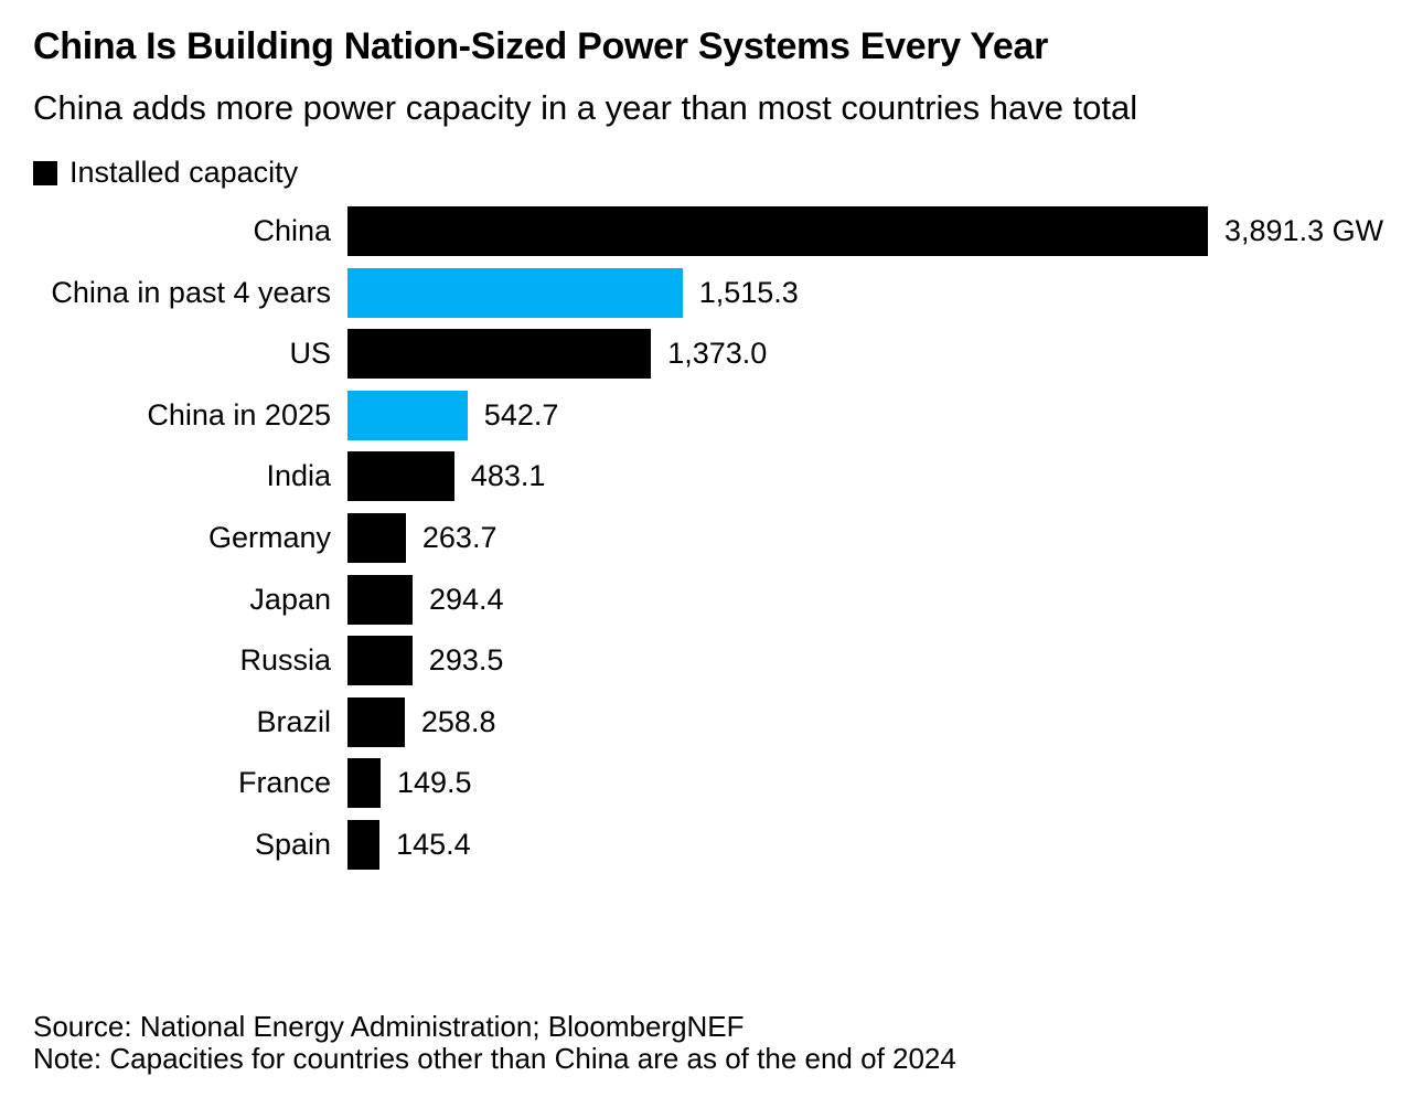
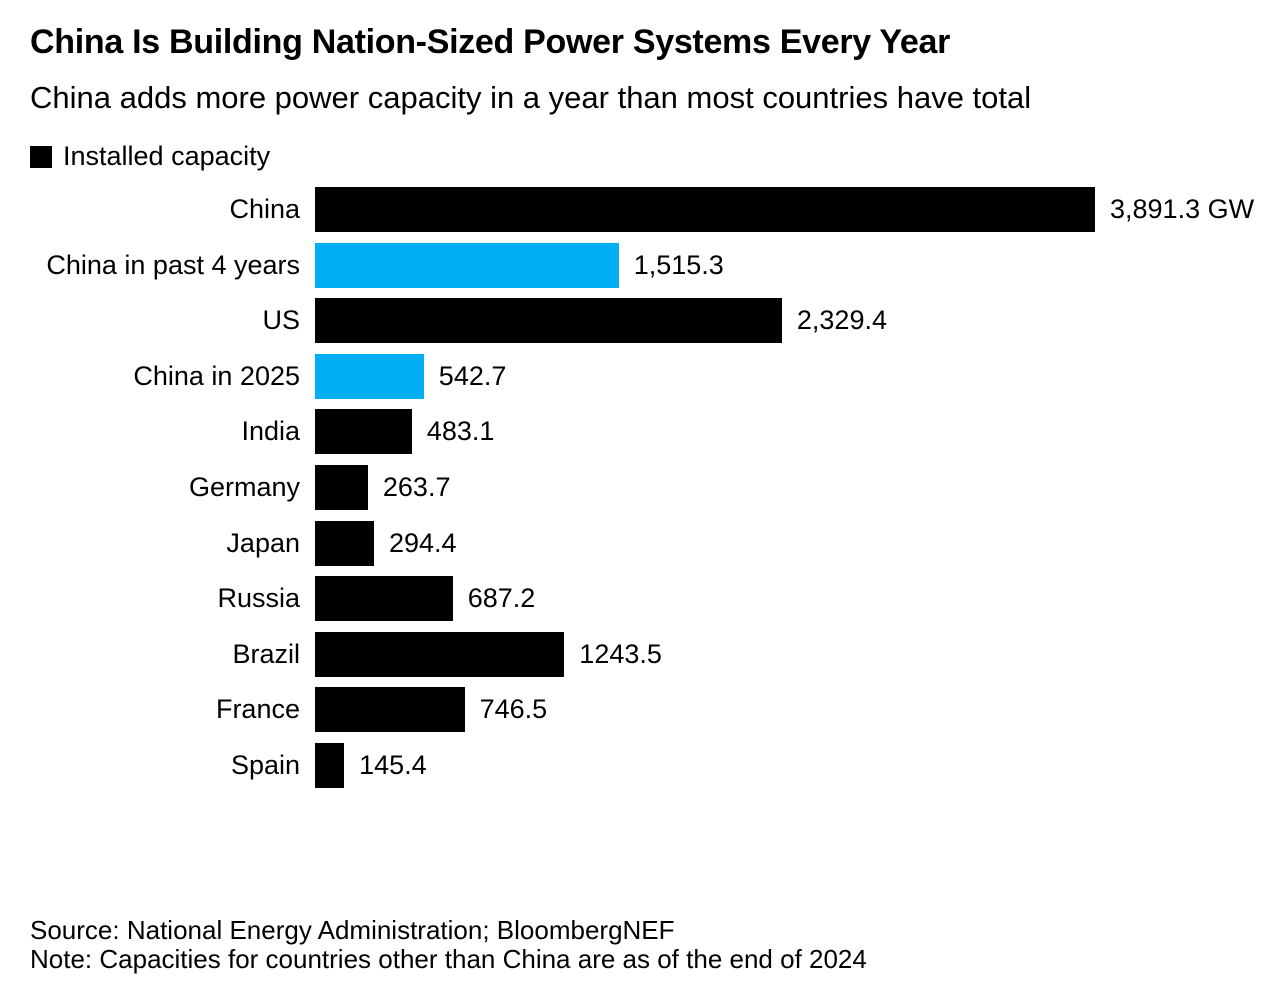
US: 1,373.0 -> 2,329.4
Russia: 293.5 -> 687.2
Brazil: 258.8 -> 1243.5
France: 149.5 -> 746.5
